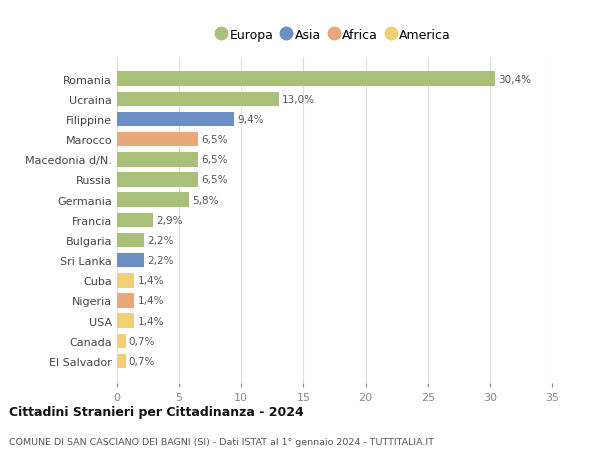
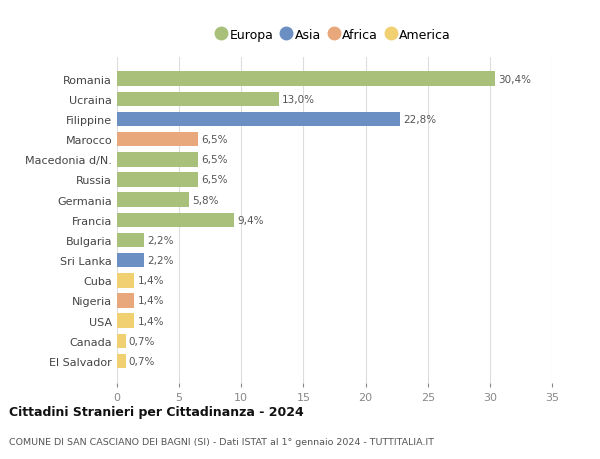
Filippine: 9,4% -> 22,8%
Francia: 2,9% -> 9,4%
